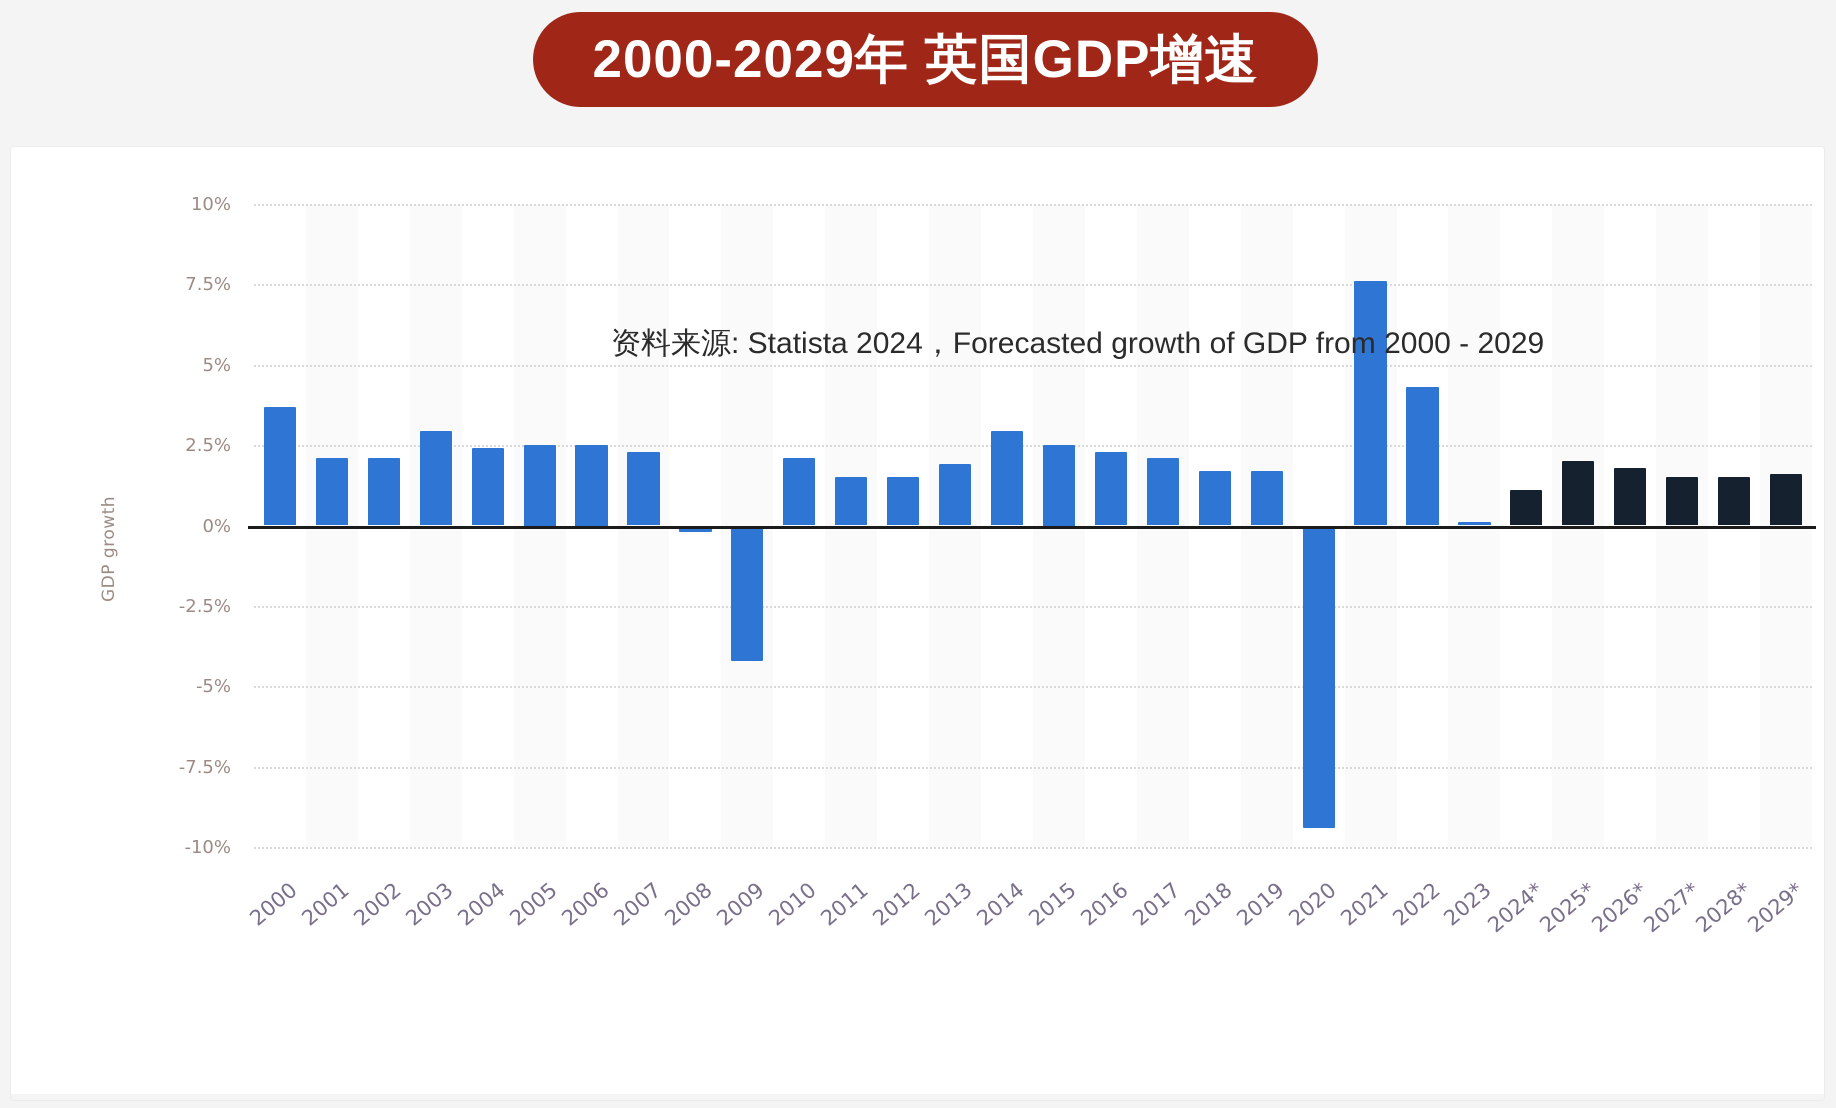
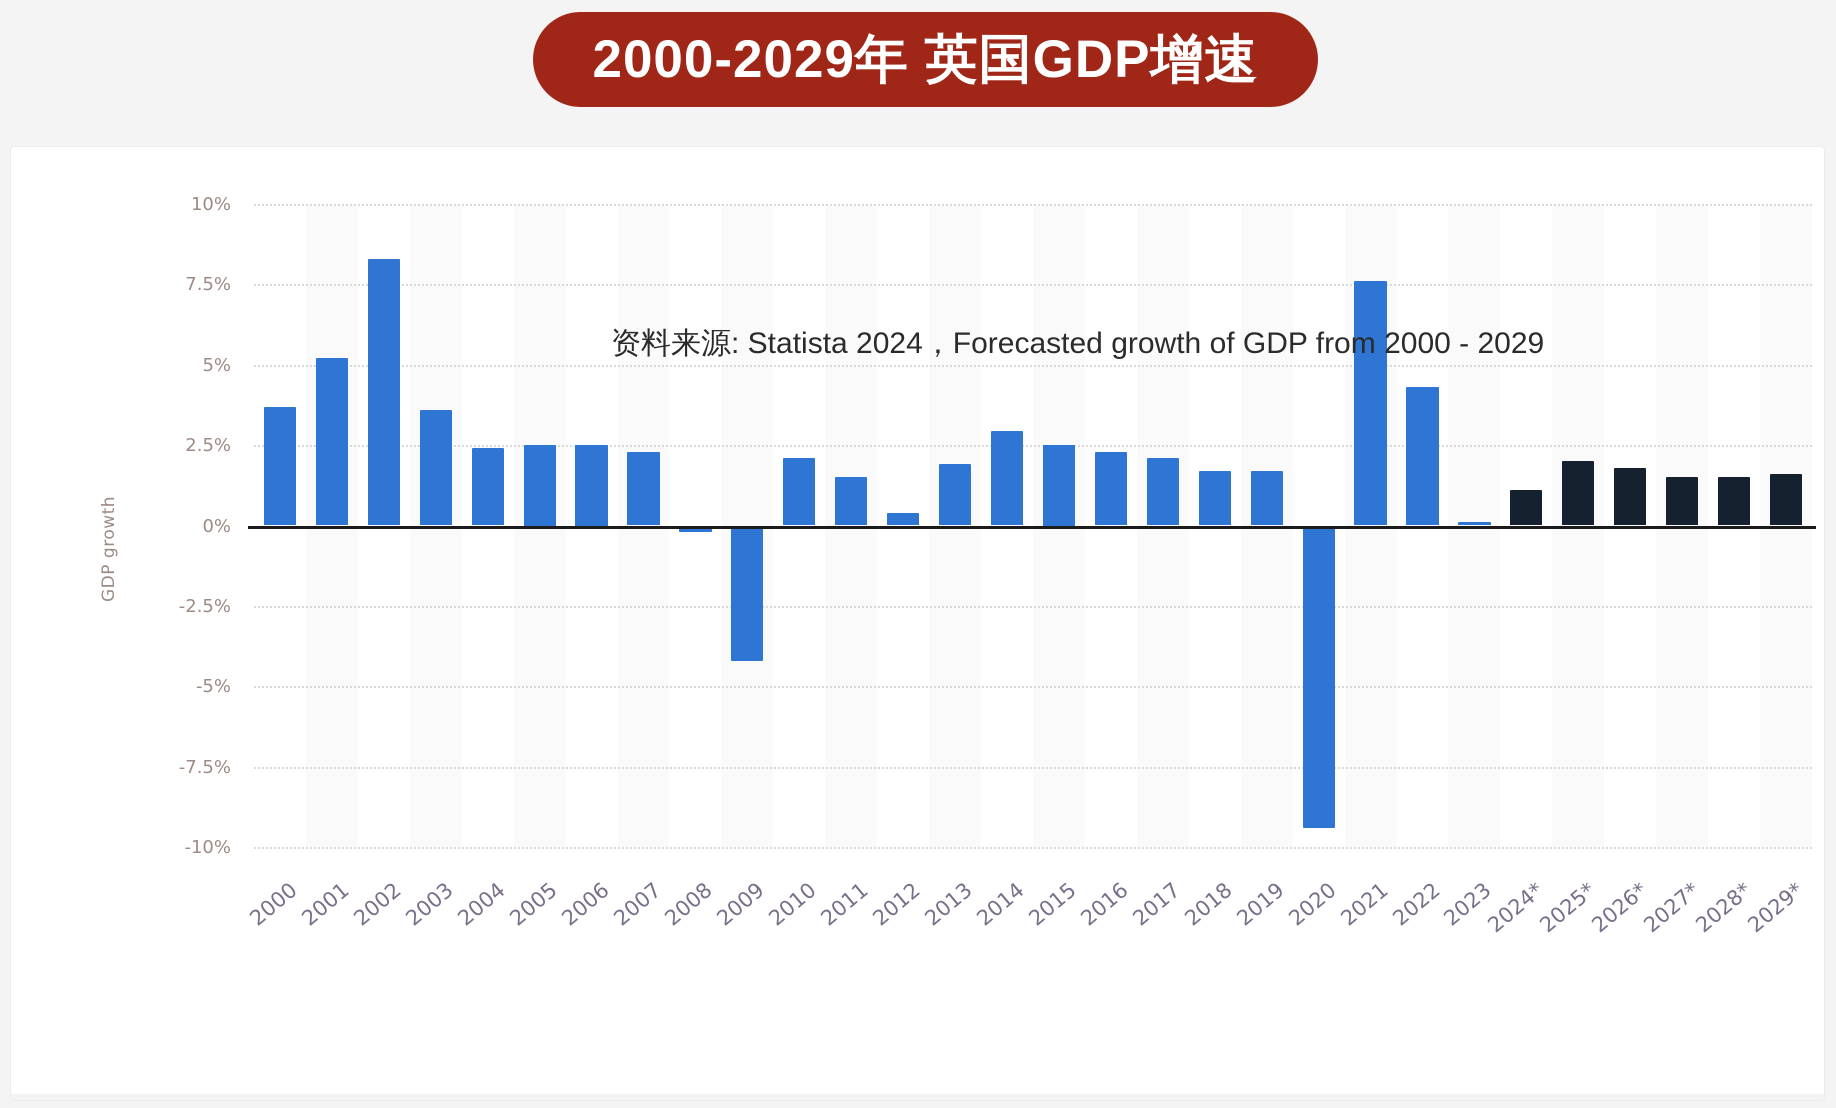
2001: 2.1% -> 5.2%
2002: 2.1% -> 8.3%
2003: 3.0% -> 3.6%
2012: 1.5% -> 0.4%
